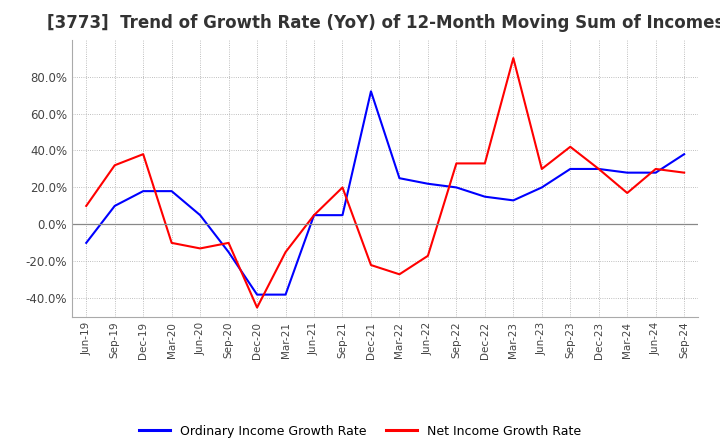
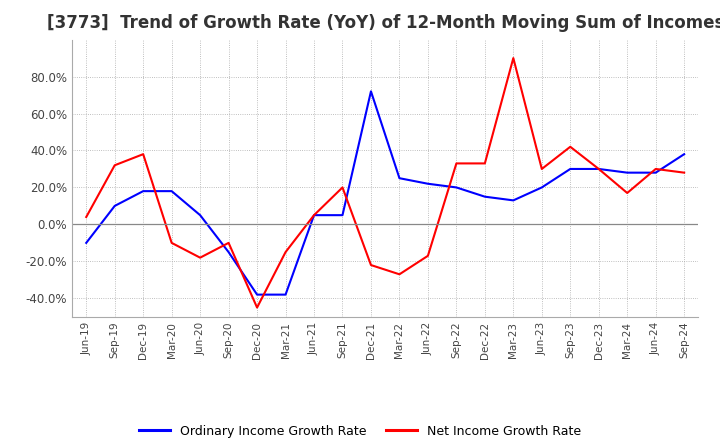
Net Income Growth Rate/Jun-19: 10% -> 4%
Net Income Growth Rate/Jun-20: -13% -> -18%
